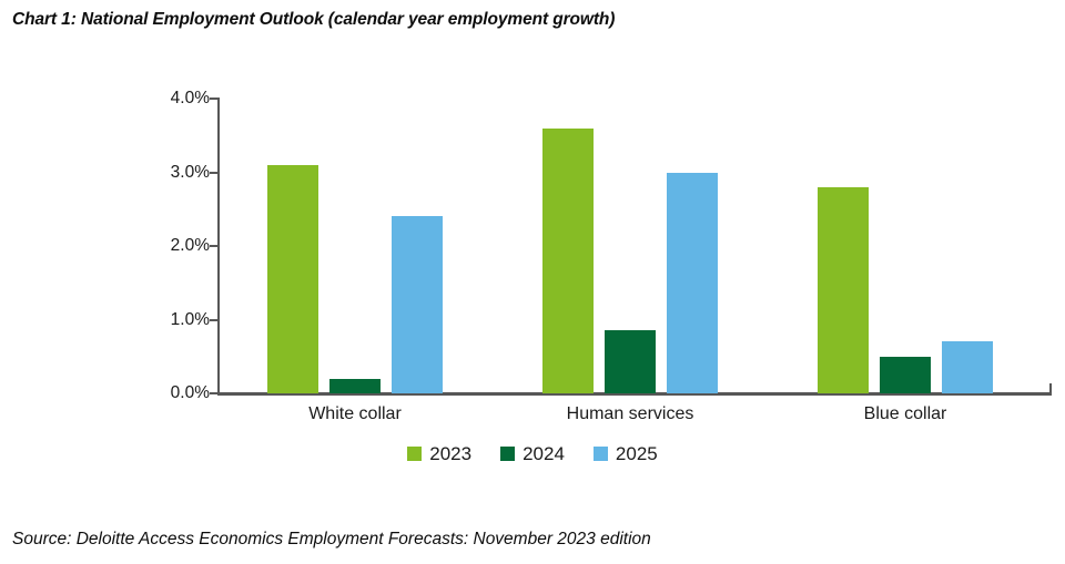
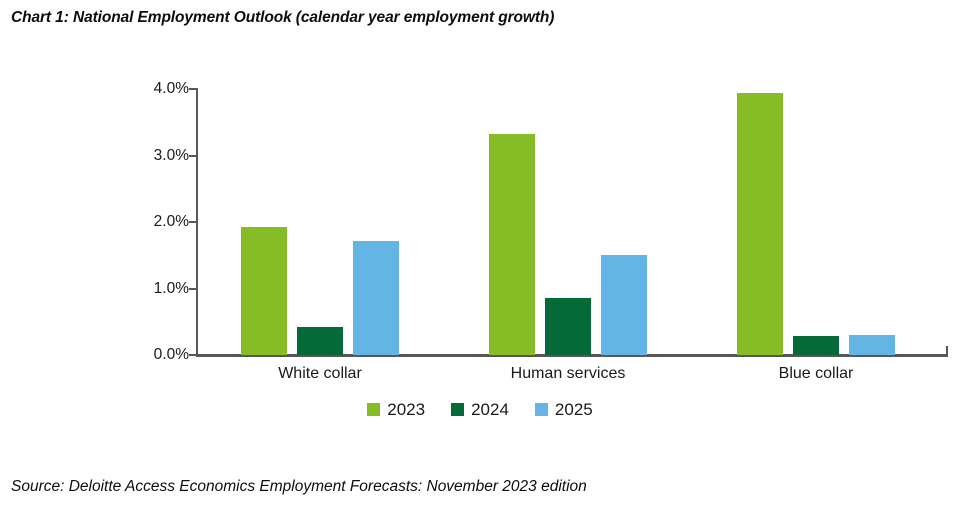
2023/White collar: 3.1% -> 1.9%
2024/White collar: 0.2% -> 0.4%
2025/White collar: 2.4% -> 1.7%
2023/Human services: 3.6% -> 3.3%
2025/Human services: 3.0% -> 1.5%
2023/Blue collar: 2.8% -> 3.9%
2024/Blue collar: 0.5% -> 0.3%
2025/Blue collar: 0.7% -> 0.3%
